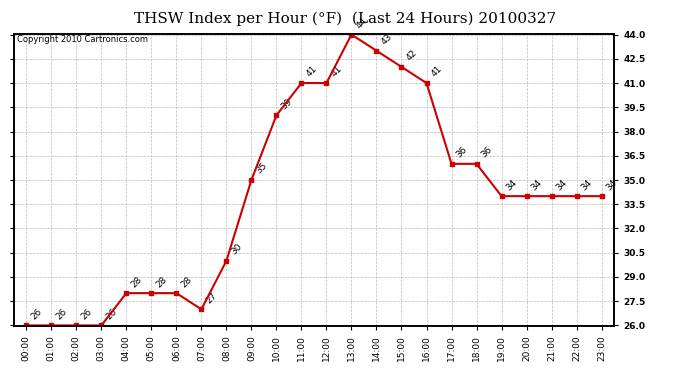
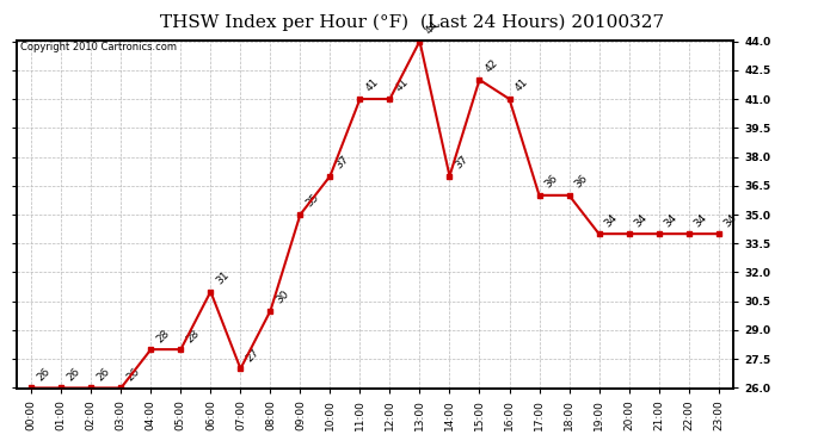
06:00: 28 -> 31
10:00: 39 -> 37
14:00: 43 -> 37
